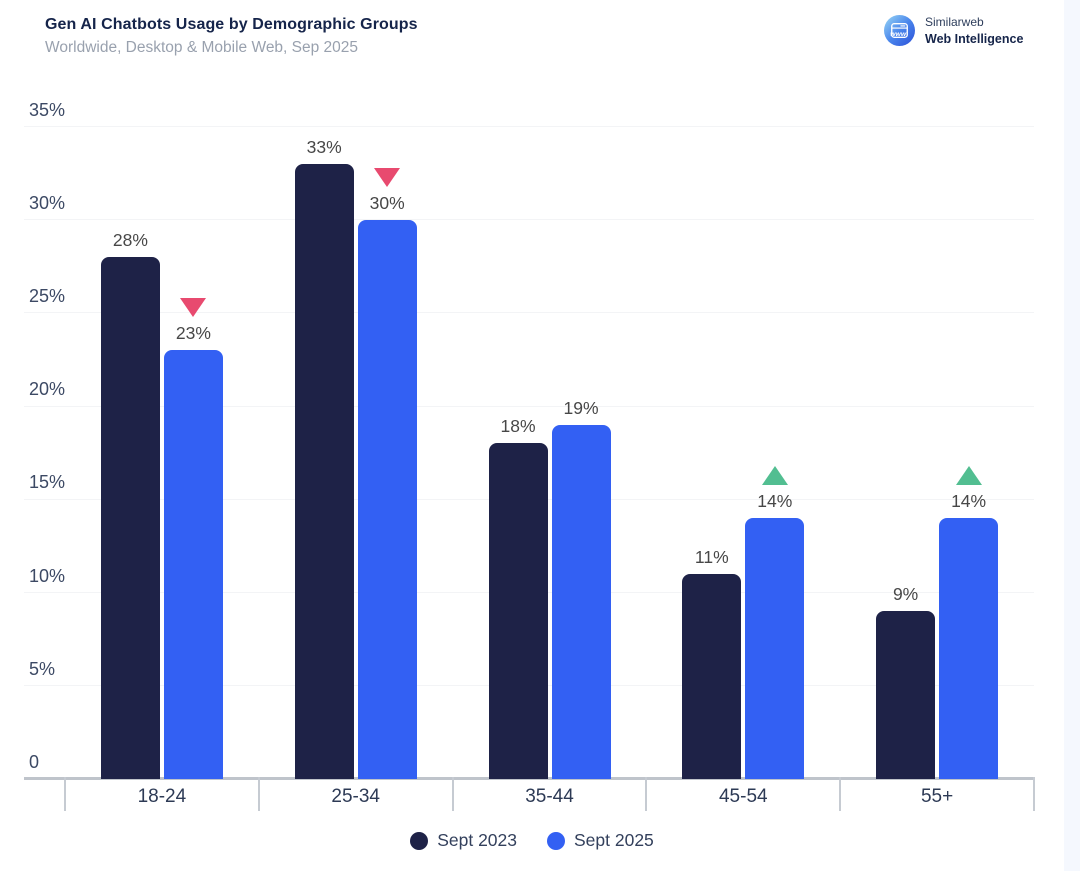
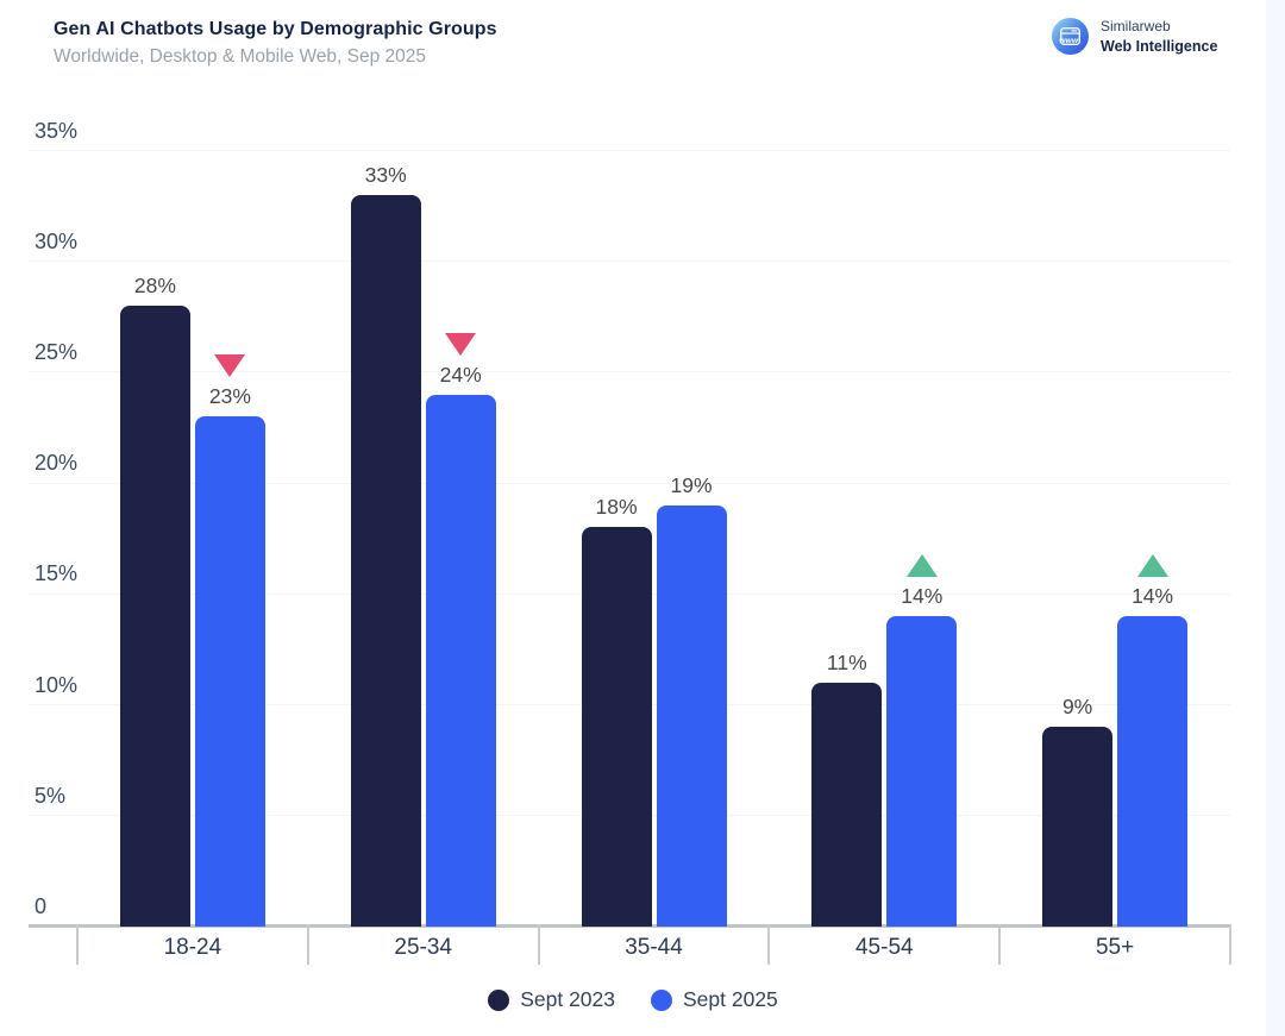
Sept 2025/25-34: 30% -> 24%
